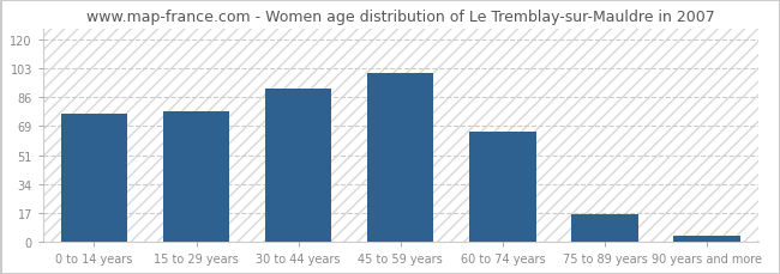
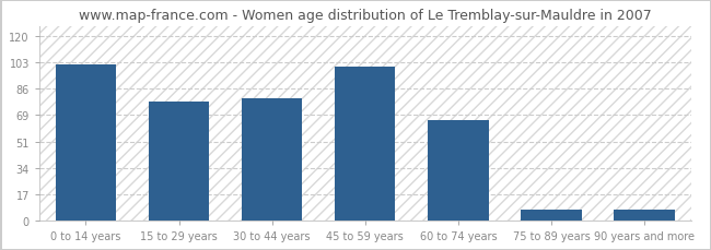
0 to 14 years: 76 -> 101
30 to 44 years: 91 -> 79
75 to 89 years: 16 -> 7
90 years and more: 3 -> 7
